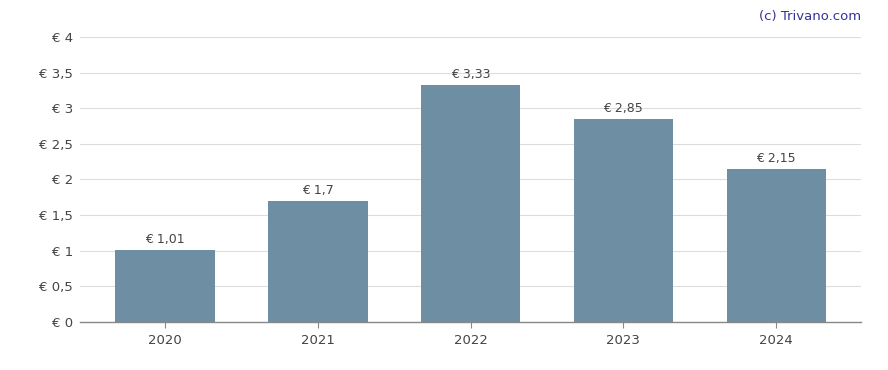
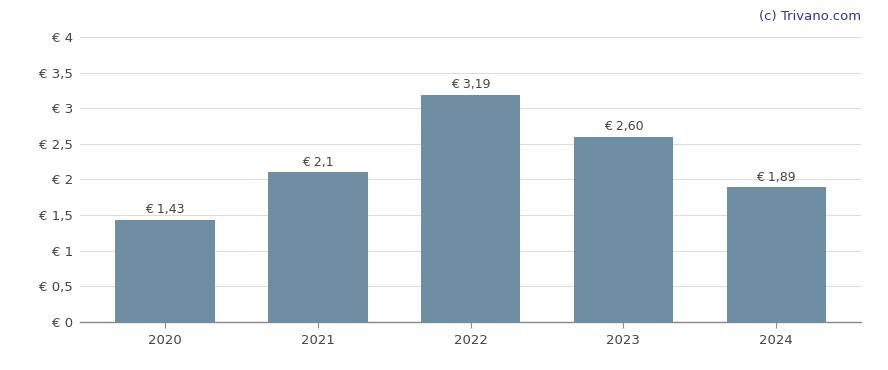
2020: 1,01 -> 1,43
2021: 1,7 -> 2,1
2022: 3,33 -> 3,19
2023: 2,85 -> 2,60
2024: 2,15 -> 1,89
